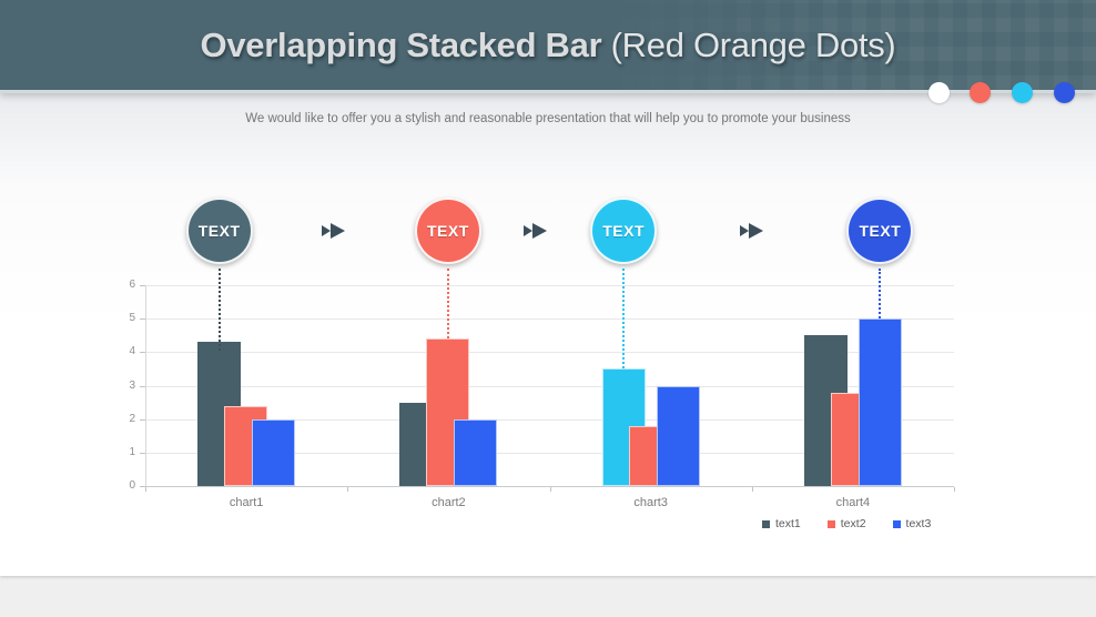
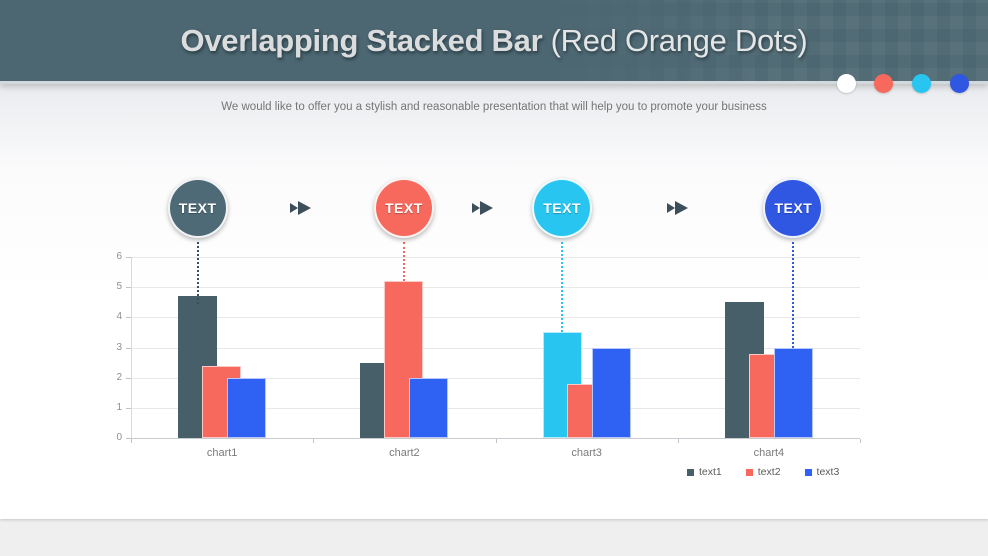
text1/chart1: 4.3 -> 4.7
text2/chart2: 4.4 -> 5.2
text3/chart4: 5 -> 3
